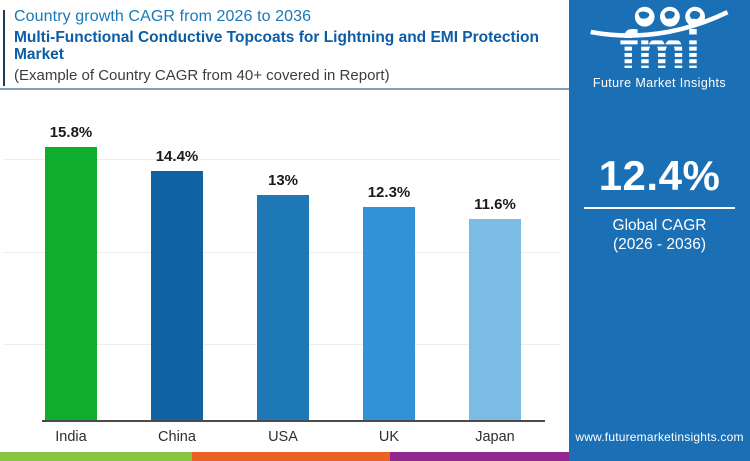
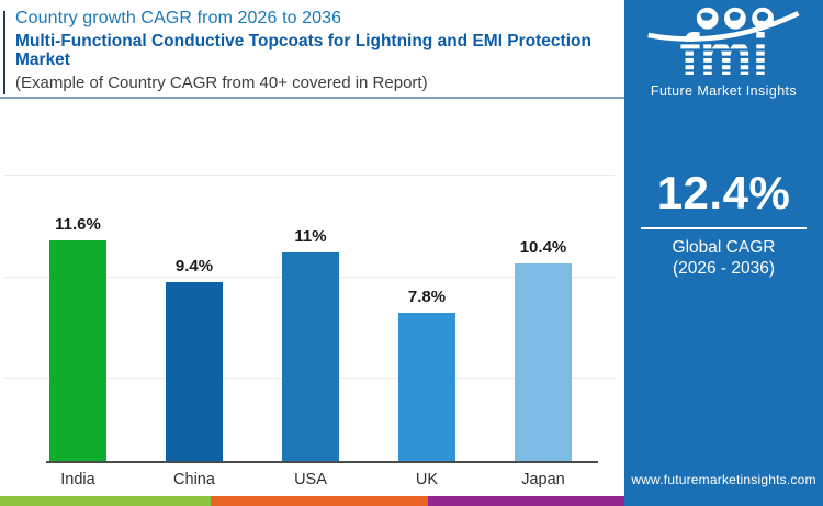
India: 15.8% -> 11.6%
China: 14.4% -> 9.4%
USA: 13% -> 11%
UK: 12.3% -> 7.8%
Japan: 11.6% -> 10.4%
